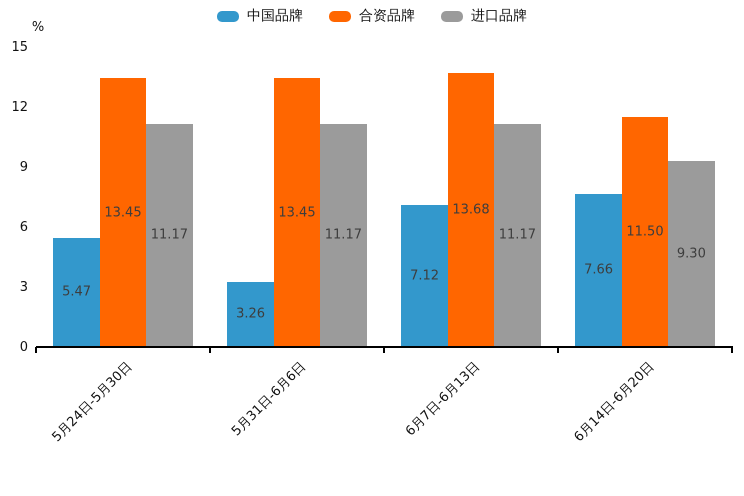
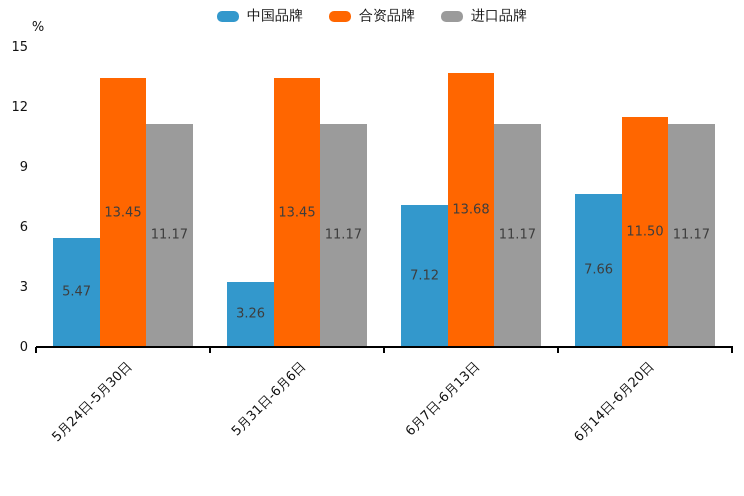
进口品牌/6月14日-6月20日: 9.30 -> 11.17
